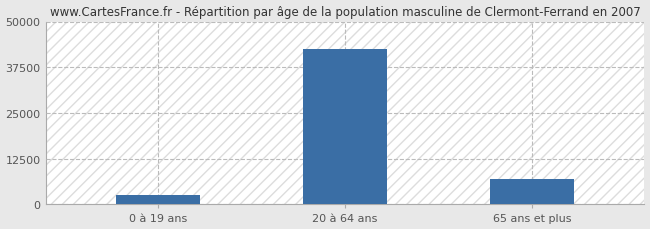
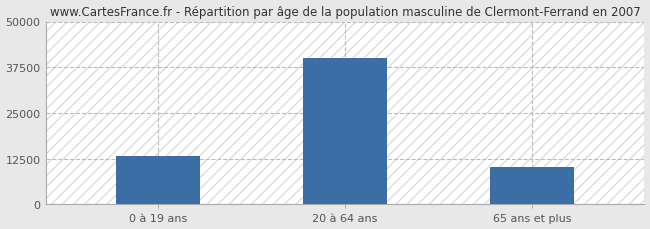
0 à 19 ans: 2500 -> 13100
20 à 64 ans: 42500 -> 40000
65 ans et plus: 7000 -> 10200
